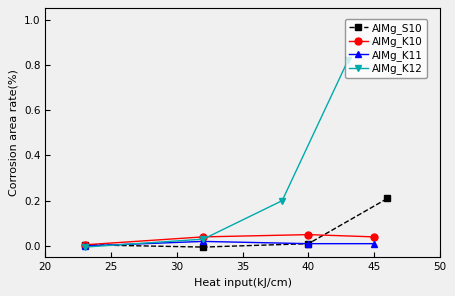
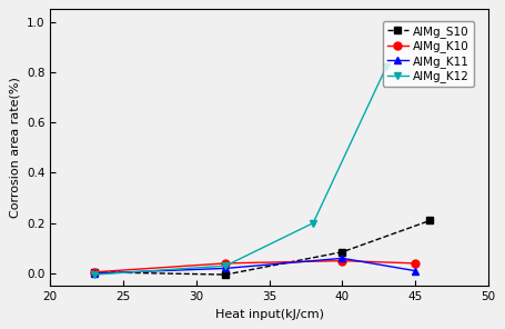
AlMg_S10/40: 0.010 -> 0.085
AlMg_K11/40: 0.01 -> 0.06
